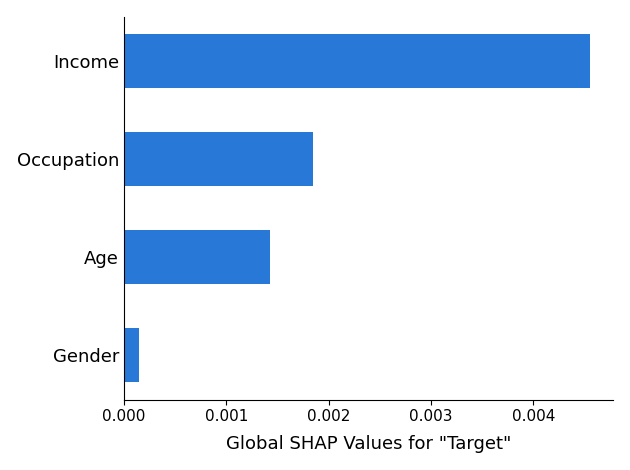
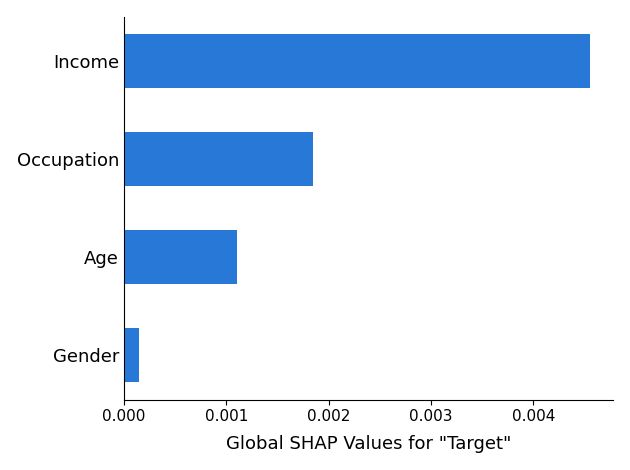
Age: 0.00143 -> 0.00110
